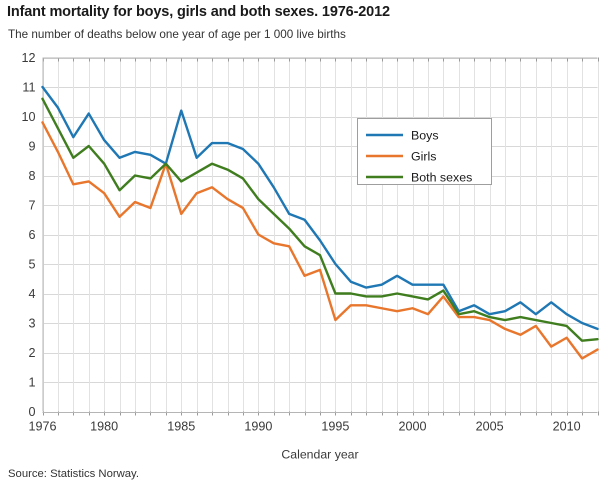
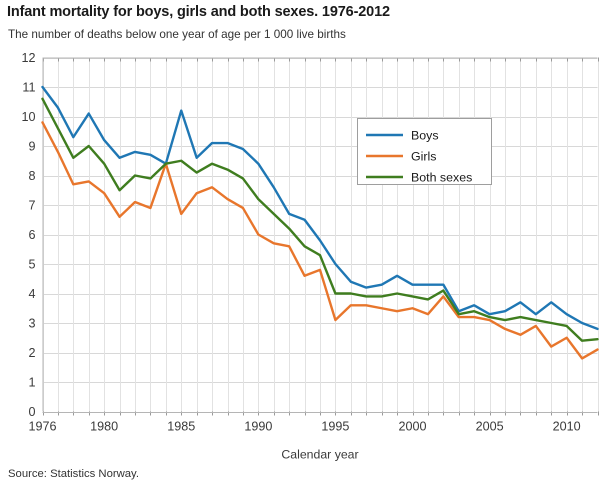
Both sexes/1985: 7.8 -> 8.5
